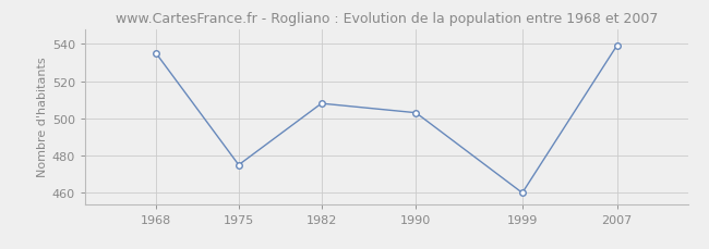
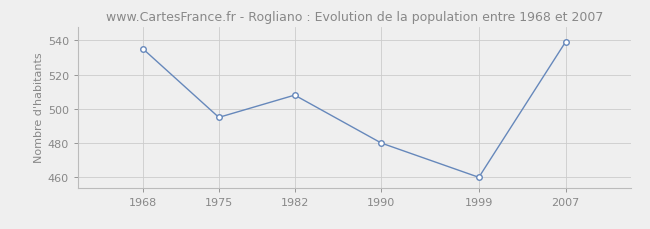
1975: 475 -> 495
1990: 503 -> 480
